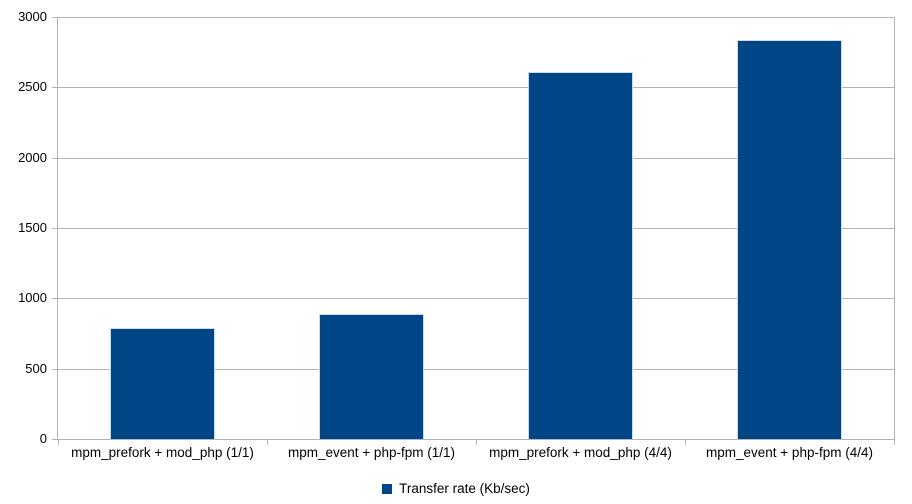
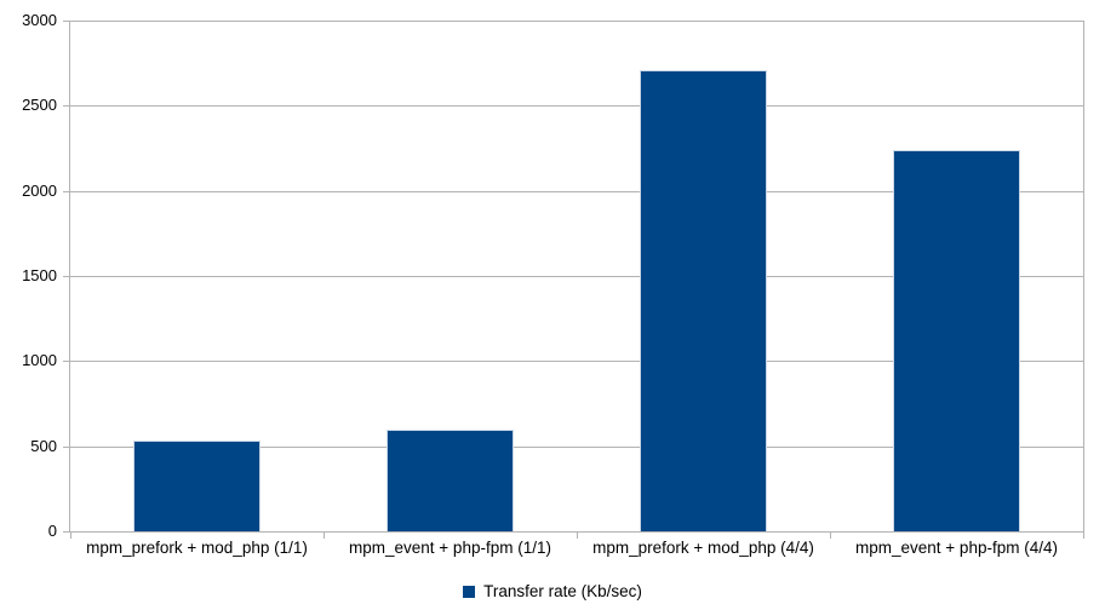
mpm_prefork + mod_php (1/1): 790 -> 530
mpm_event + php-fpm (1/1): 890 -> 600
mpm_prefork + mod_php (4/4): 2610 -> 2710
mpm_event + php-fpm (4/4): 2840 -> 2240
